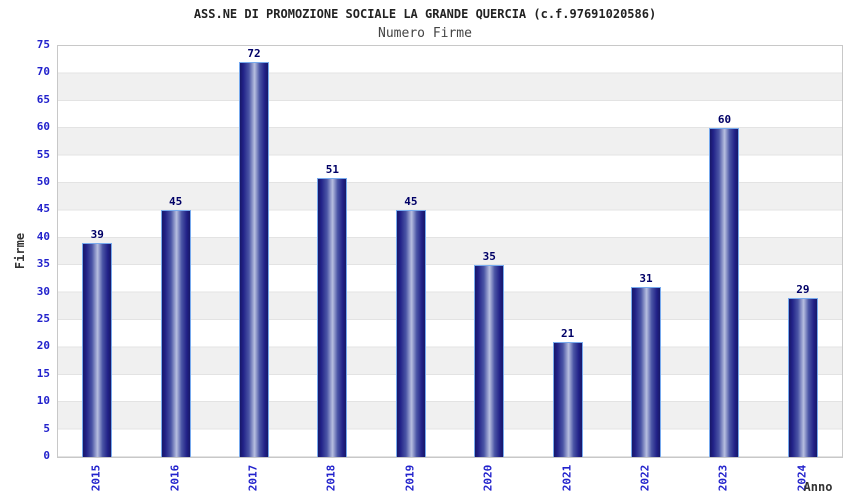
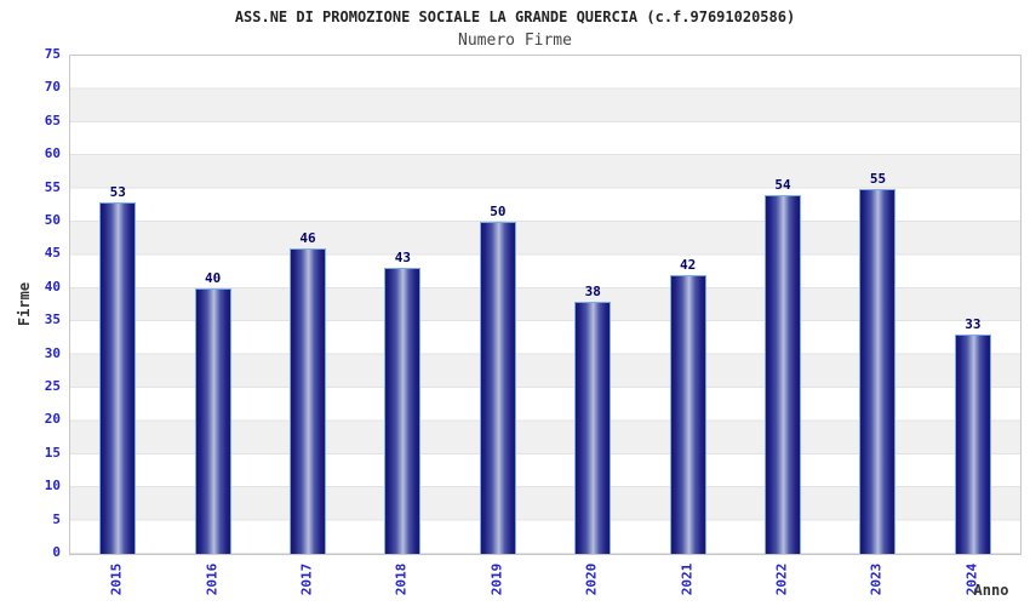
2015: 39 -> 53
2016: 45 -> 40
2017: 72 -> 46
2018: 51 -> 43
2019: 45 -> 50
2020: 35 -> 38
2021: 21 -> 42
2022: 31 -> 54
2023: 60 -> 55
2024: 29 -> 33
